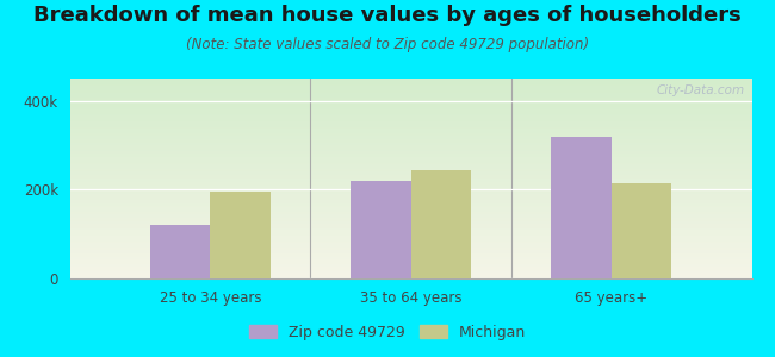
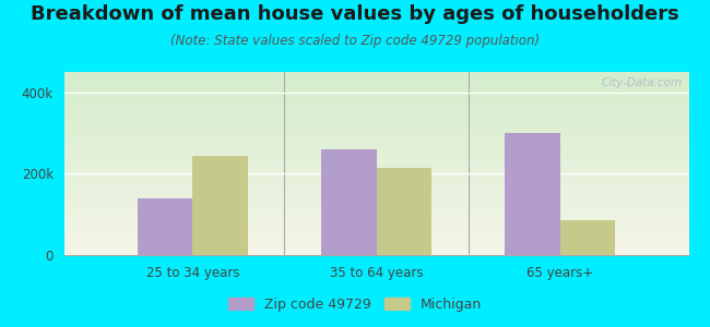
Zip code 49729/25 to 34 years: 120k -> 140k
Michigan/25 to 34 years: 195k -> 245k
Zip code 49729/35 to 64 years: 220k -> 260k
Michigan/35 to 64 years: 245k -> 215k
Zip code 49729/65 years+: 320k -> 300k
Michigan/65 years+: 215k -> 85k
